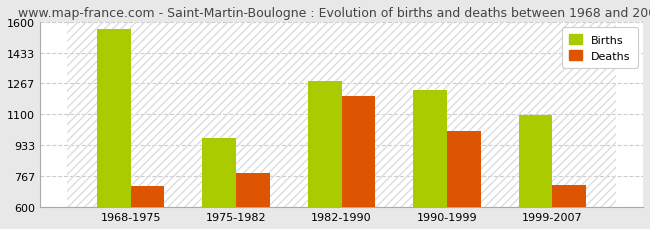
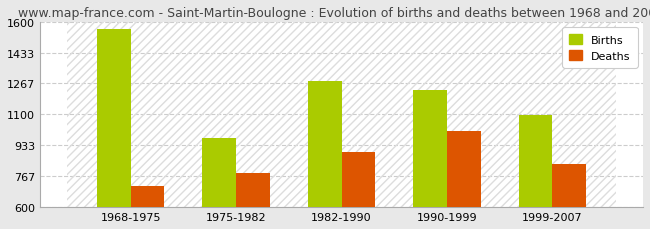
Deaths/1982-1990: 1200 -> 900
Deaths/1999-2007: 720 -> 830
